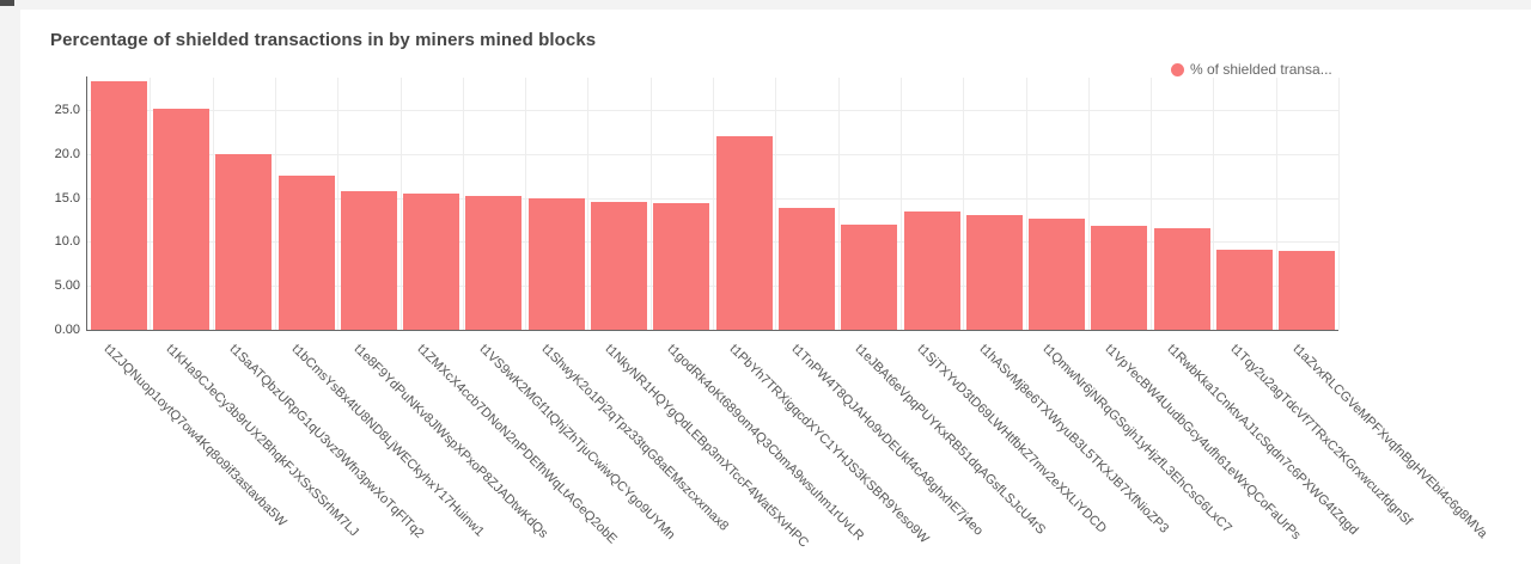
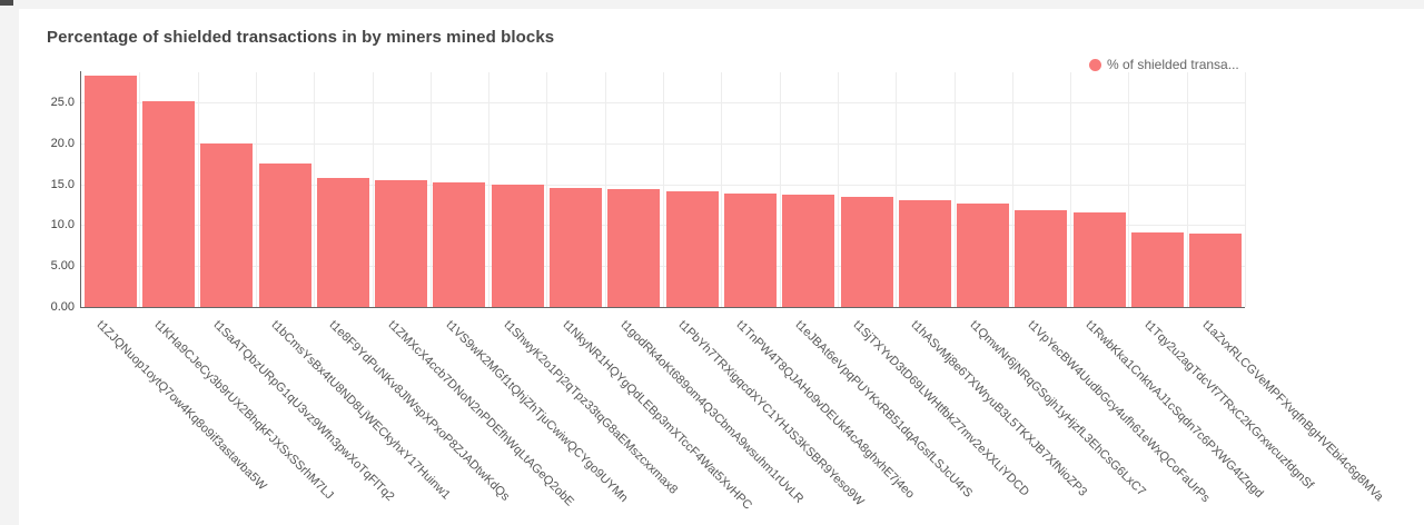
t1PbYh7TRXigqcdXYC1YHJS3KSBR9Yeso9W: 22 -> 14
t1eJBAt6eVpqPUYKxRB51dqAGsfLSJcU4rS: 12 -> 14
